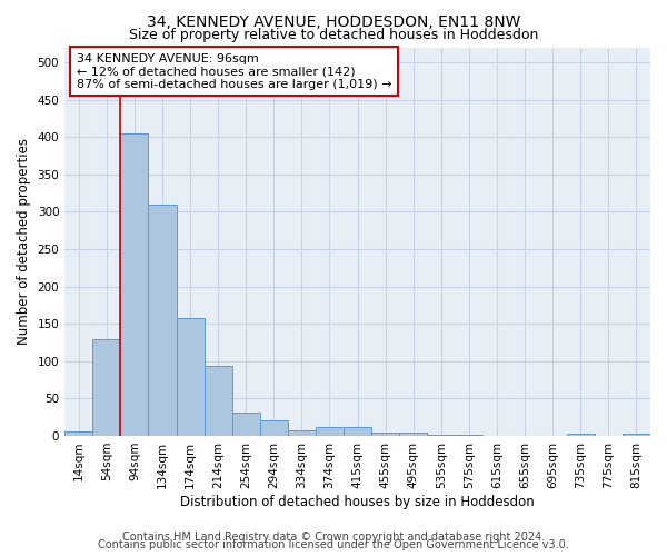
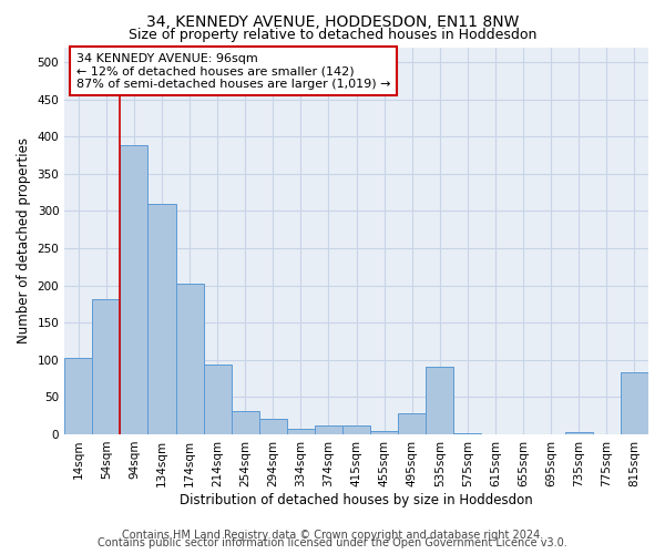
14sqm: 6 -> 102
54sqm: 130 -> 182
94sqm: 405 -> 388
174sqm: 157 -> 202
495sqm: 5 -> 28
535sqm: 2 -> 90
815sqm: 3 -> 84
